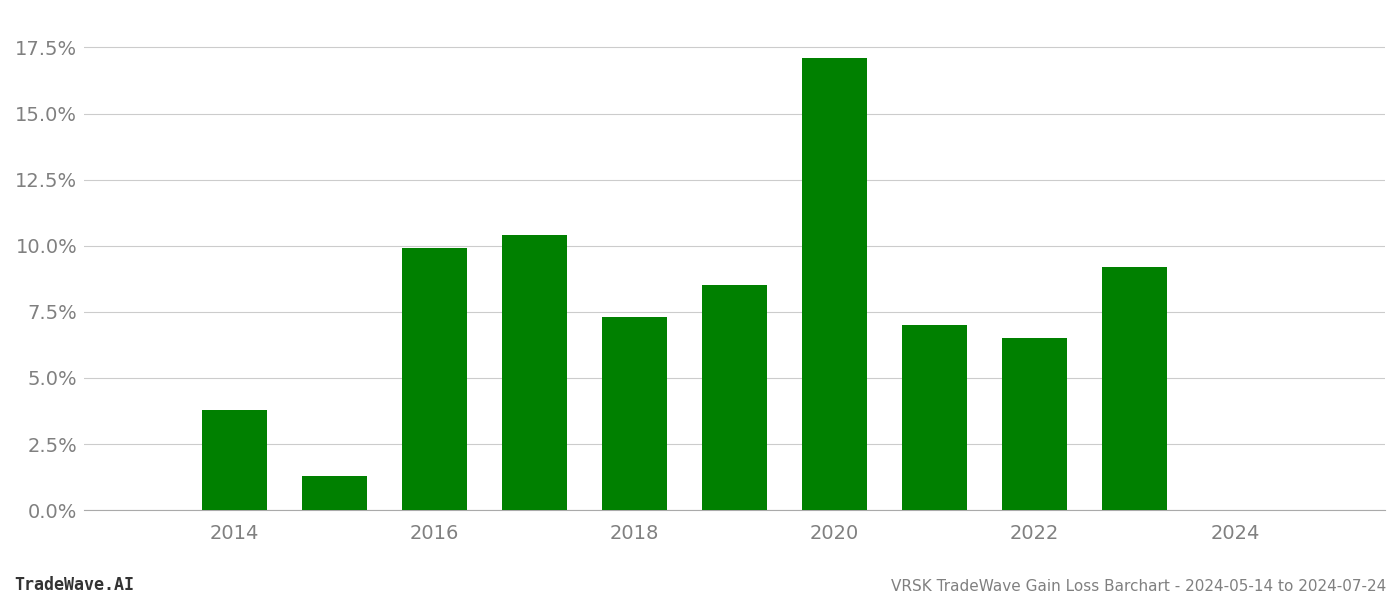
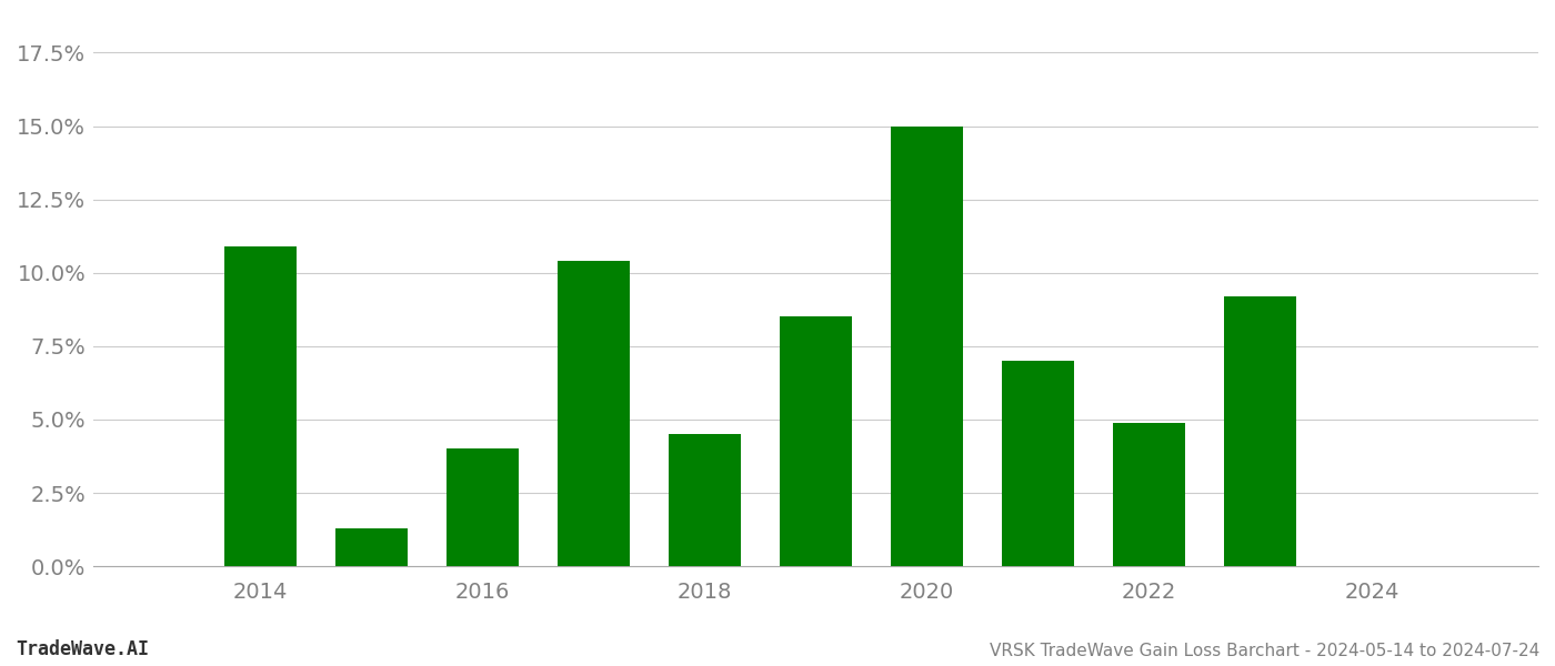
2014: 3.8% -> 10.9%
2016: 9.9% -> 4.0%
2018: 7.3% -> 4.5%
2020: 17.1% -> 15.0%
2022: 6.5% -> 4.9%
